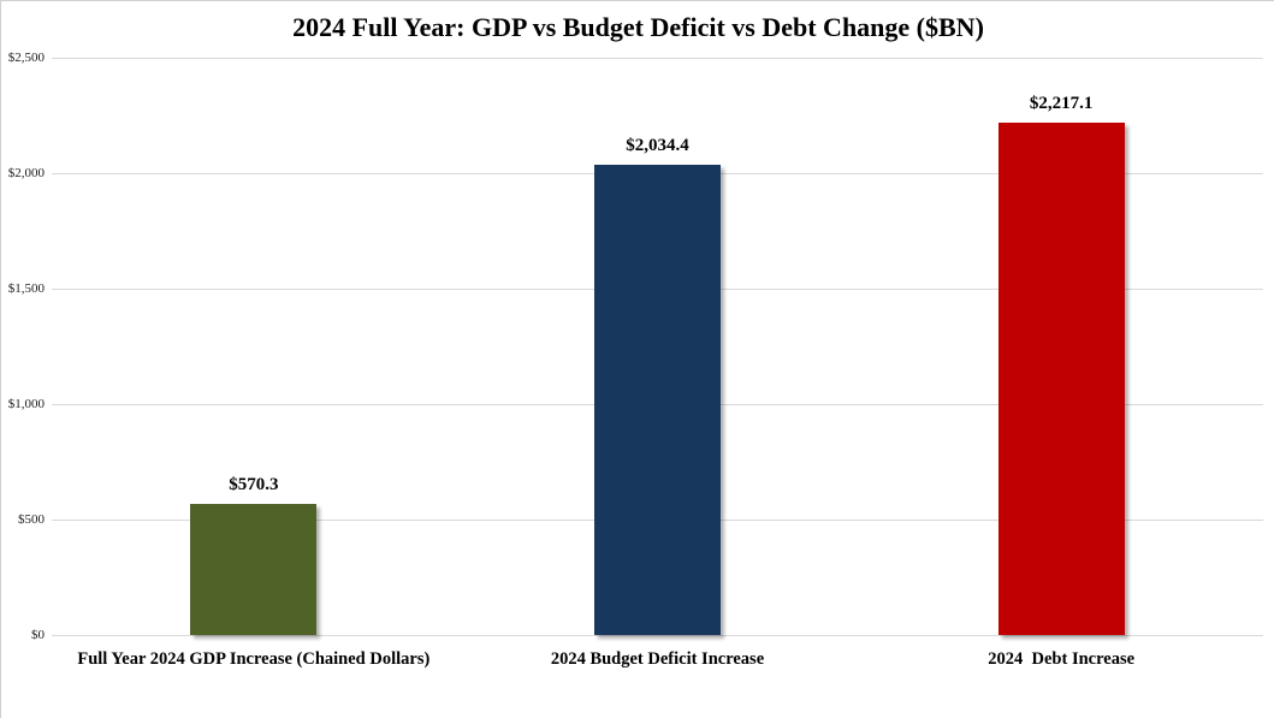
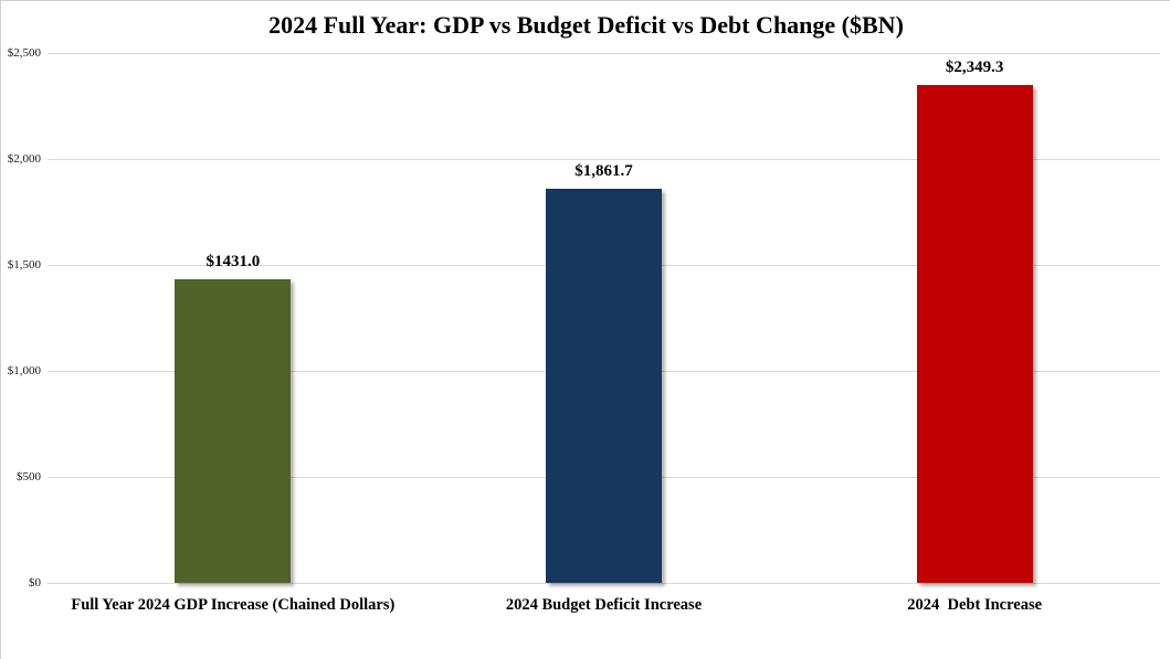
Full Year 2024 GDP Increase (Chained Dollars): $570.3 -> $1431.0
2024 Budget Deficit Increase: $2,034.4 -> $1,861.7
2024 Debt Increase: $2,217.1 -> $2,349.3
